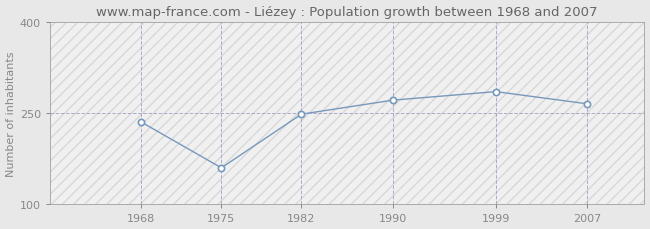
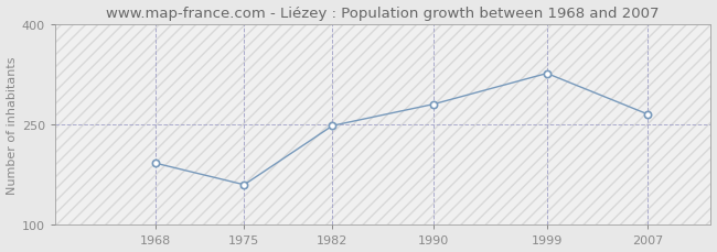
1968: 235 -> 192
1990: 271 -> 280
1999: 285 -> 326
